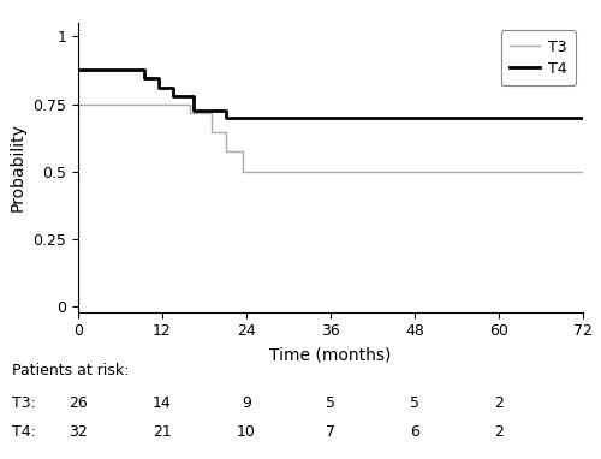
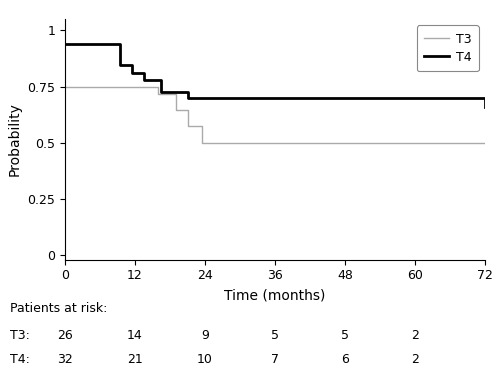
T4/0: 0.875 -> 0.940
T4/72: 0.697 -> 0.660
